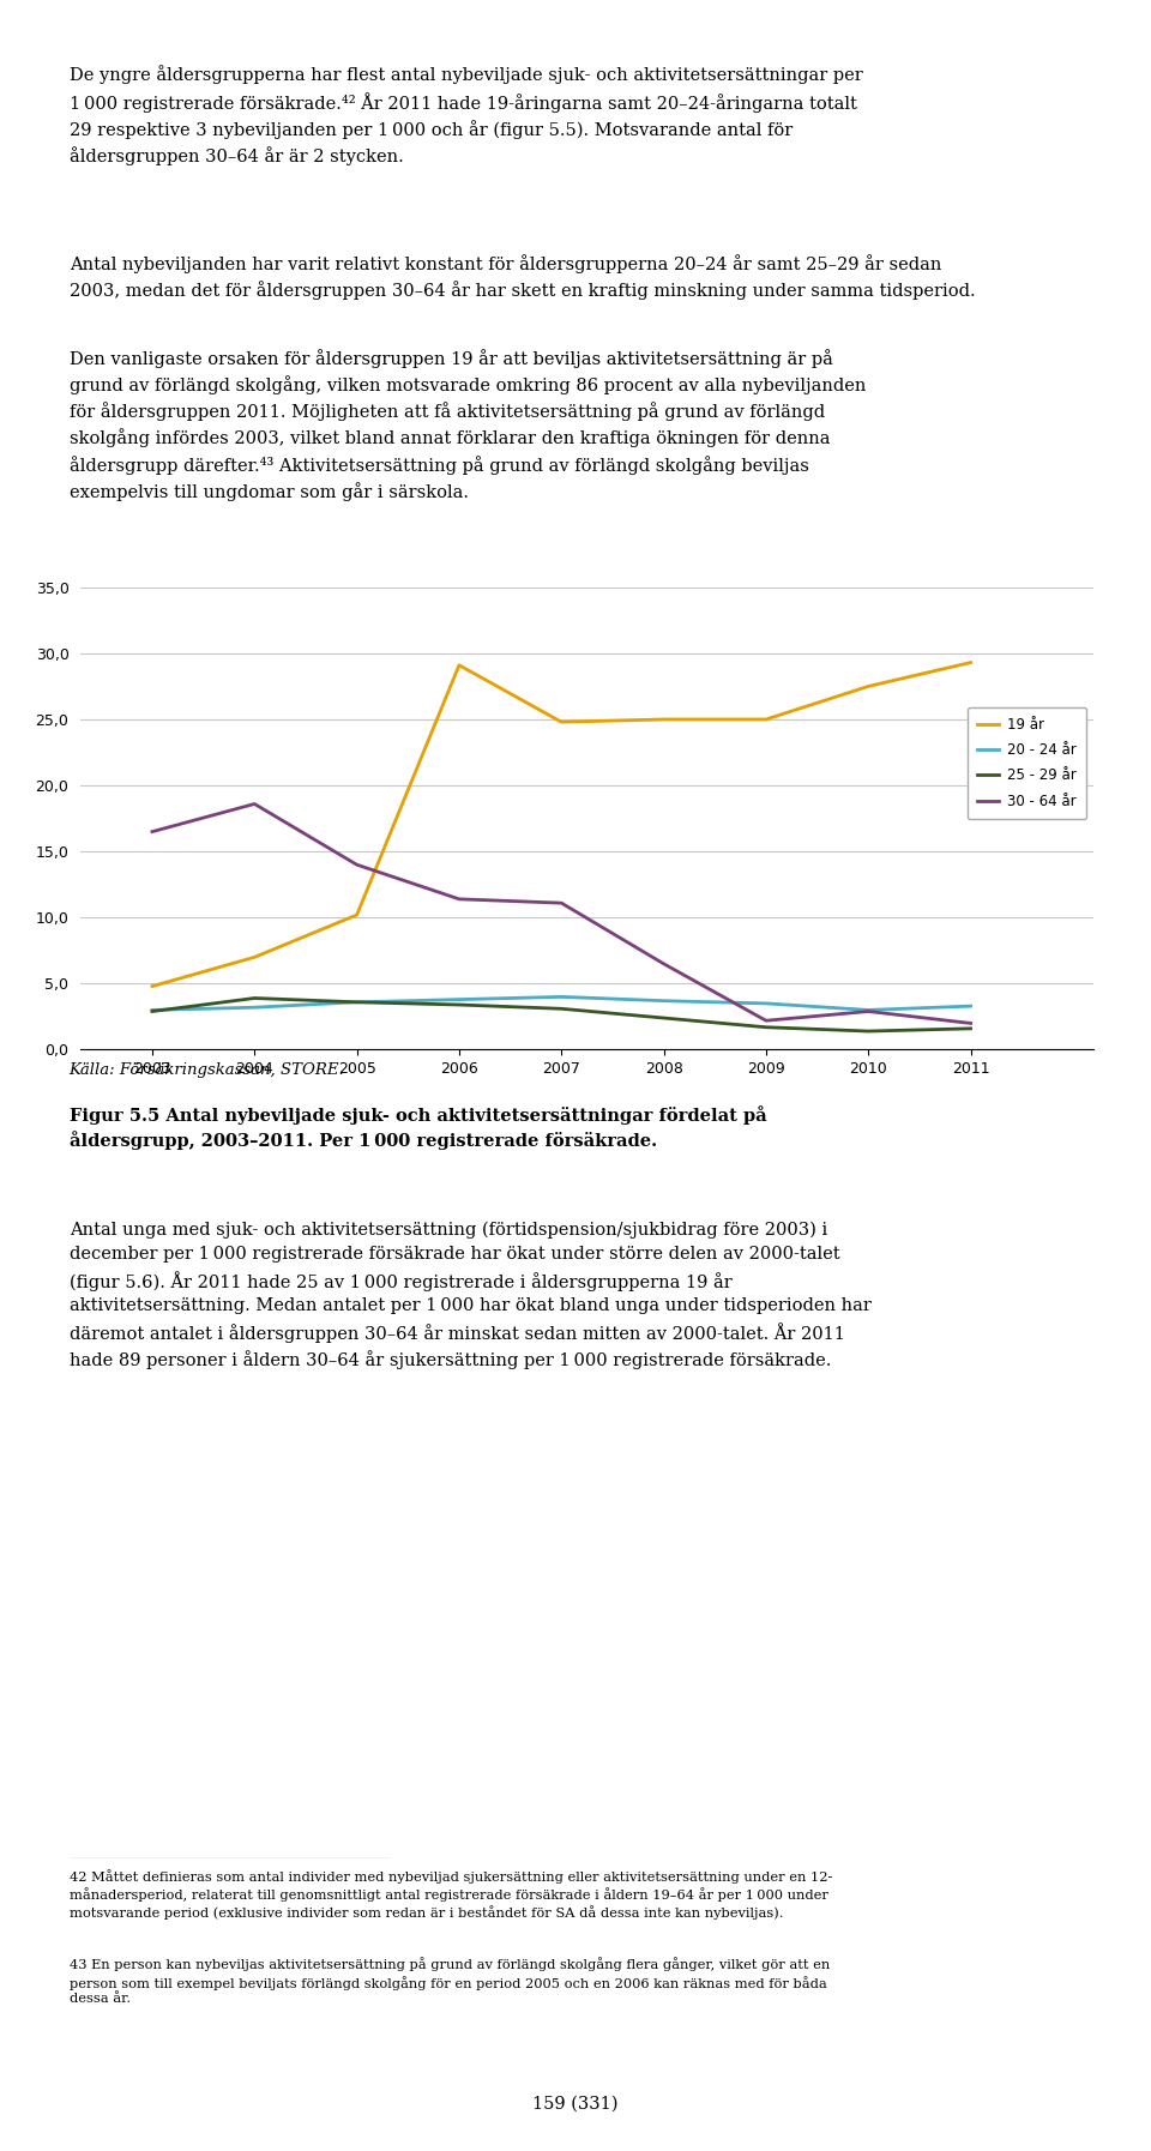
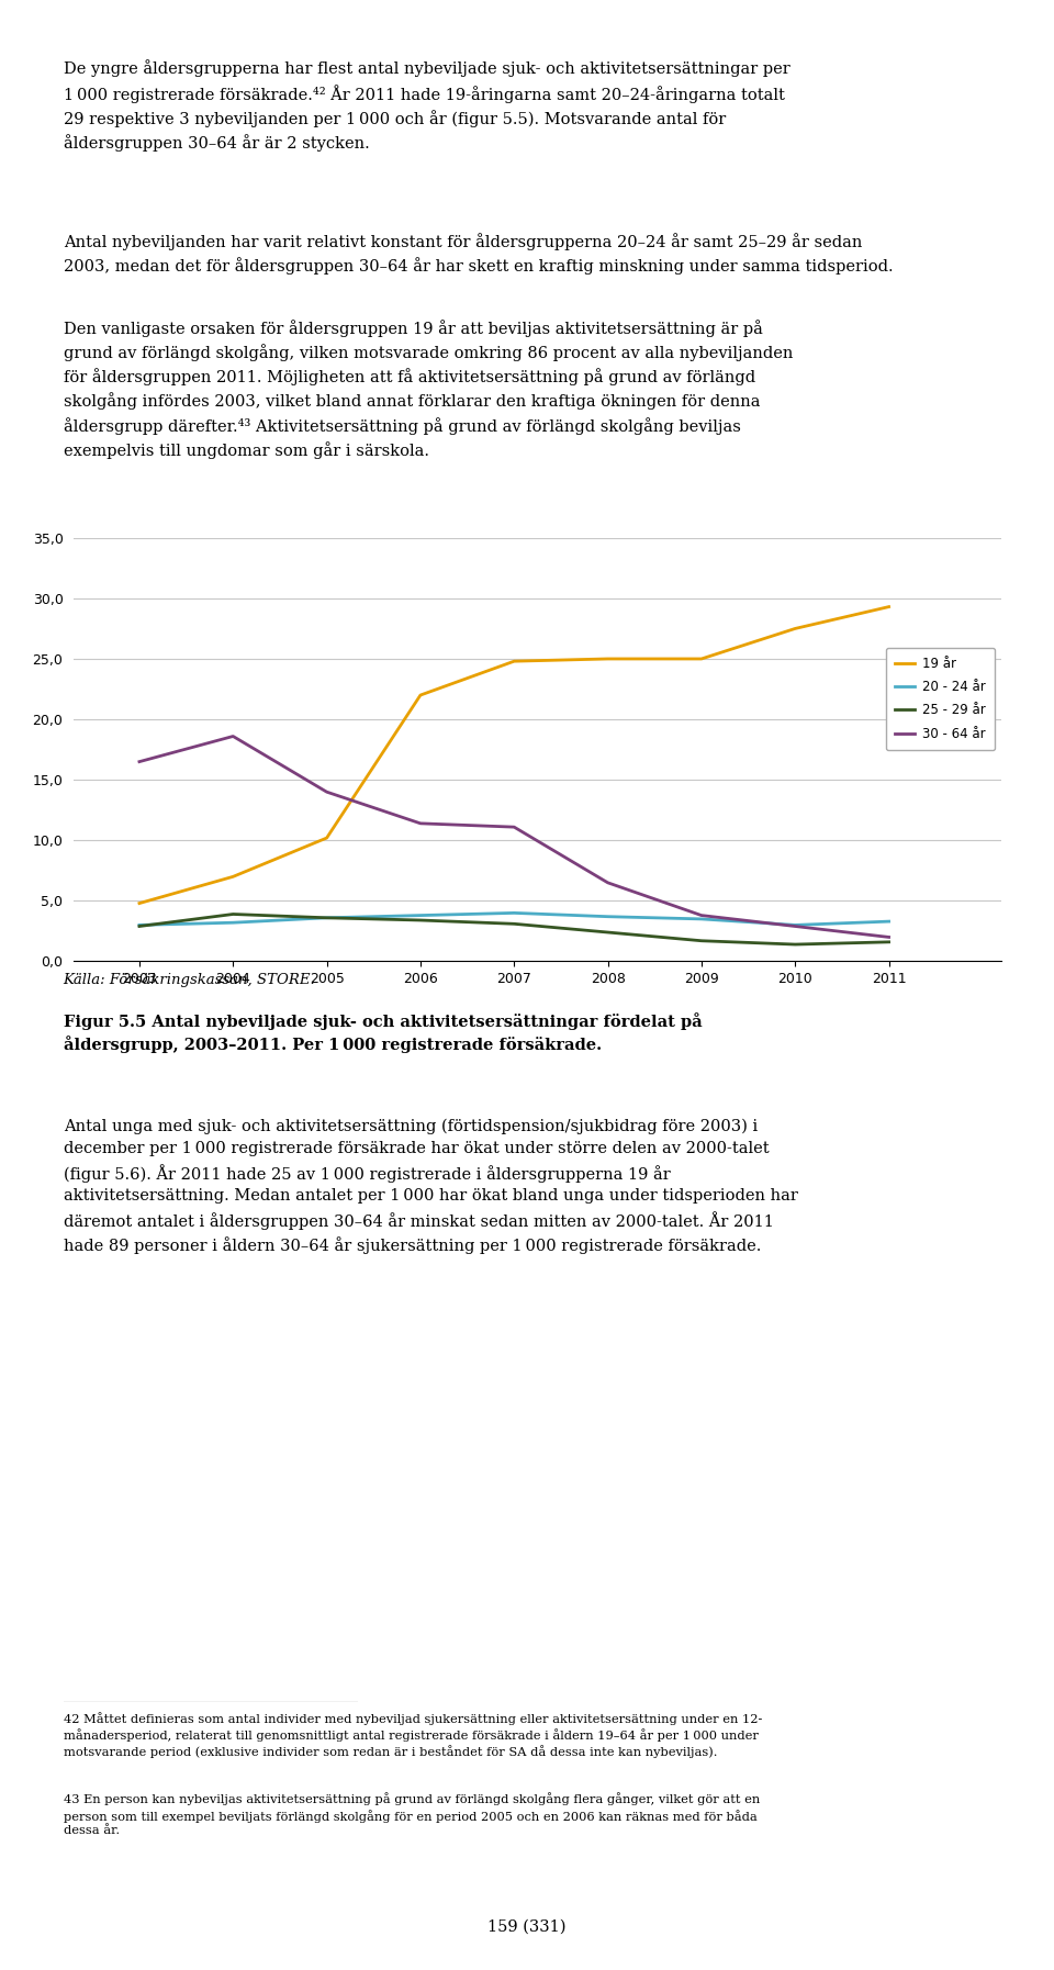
19 år/2006: 29,1 -> 22,0
30 - 64 år/2009: 2,2 -> 3,8
